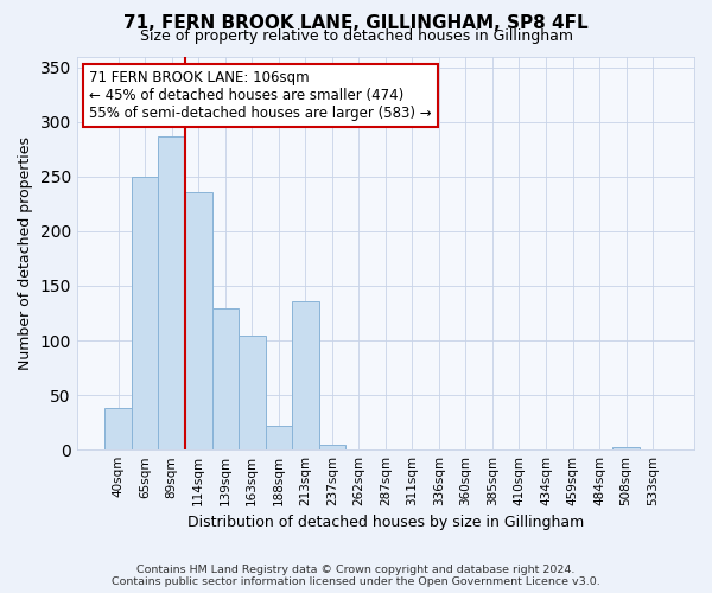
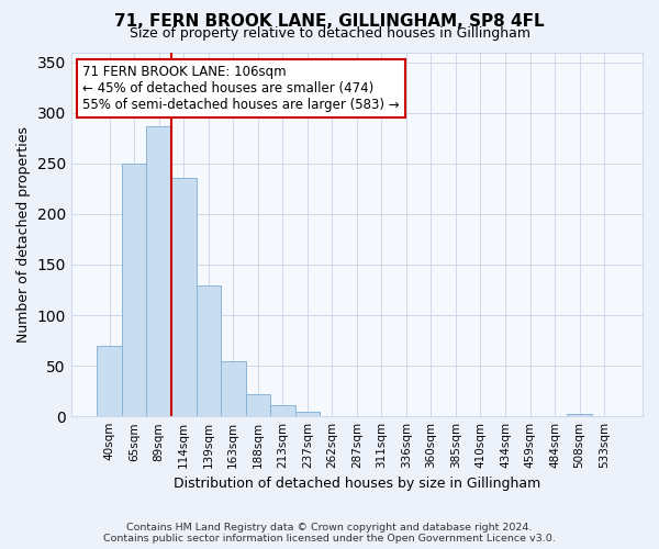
40sqm: 38 -> 70
163sqm: 104 -> 54
213sqm: 136 -> 11
